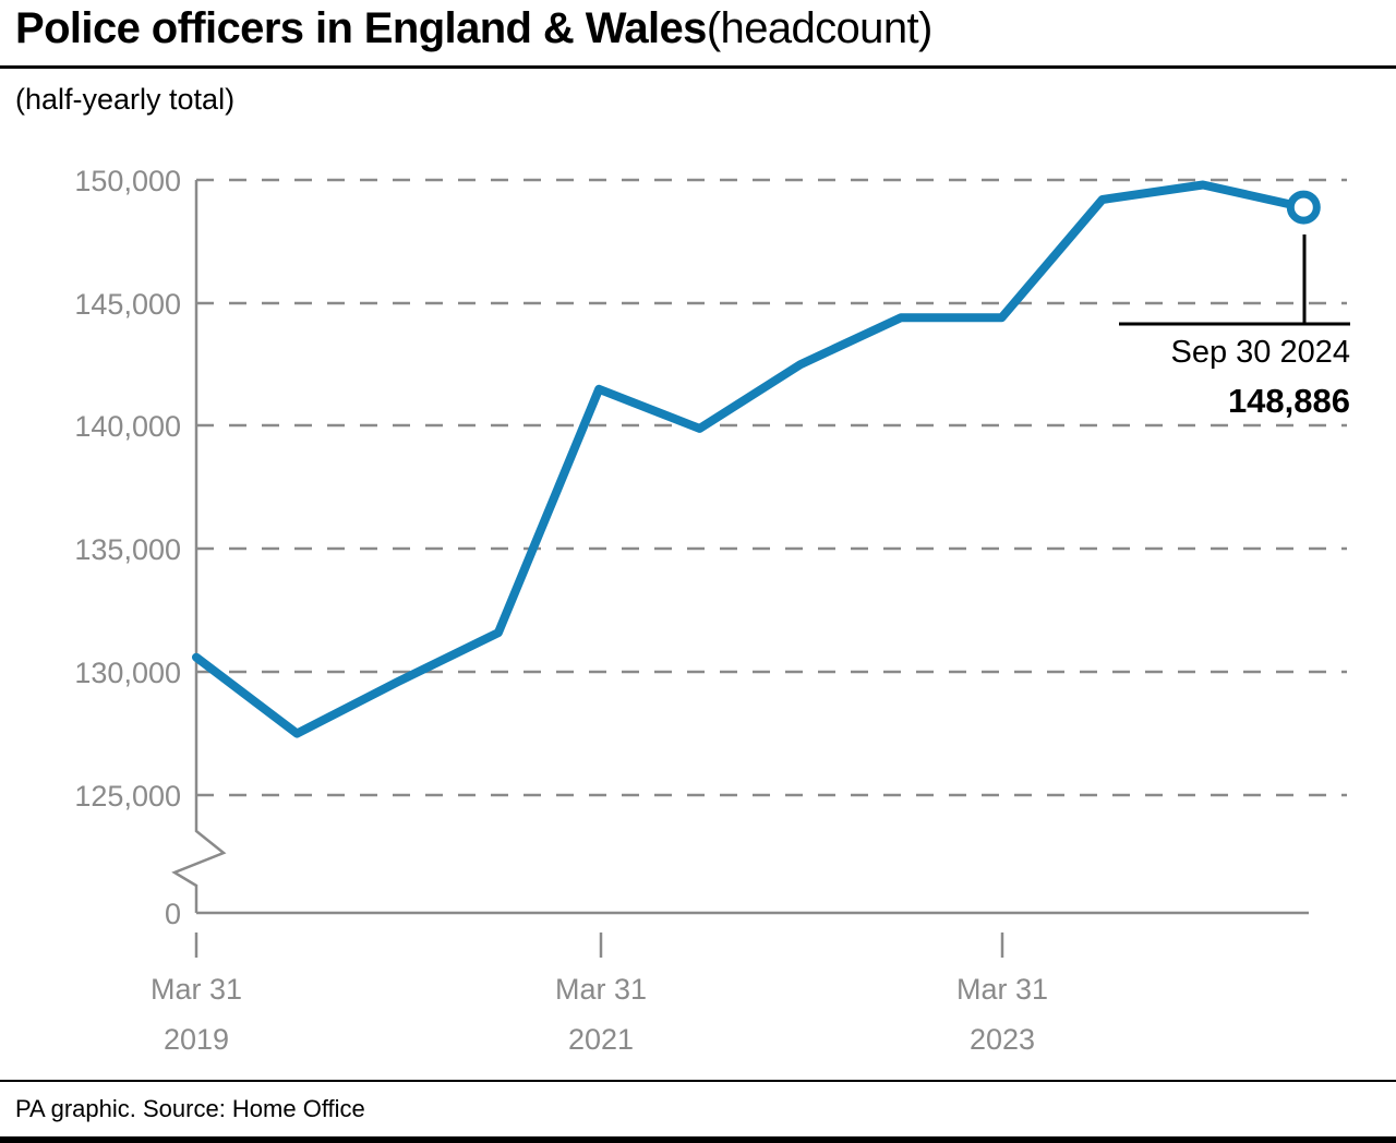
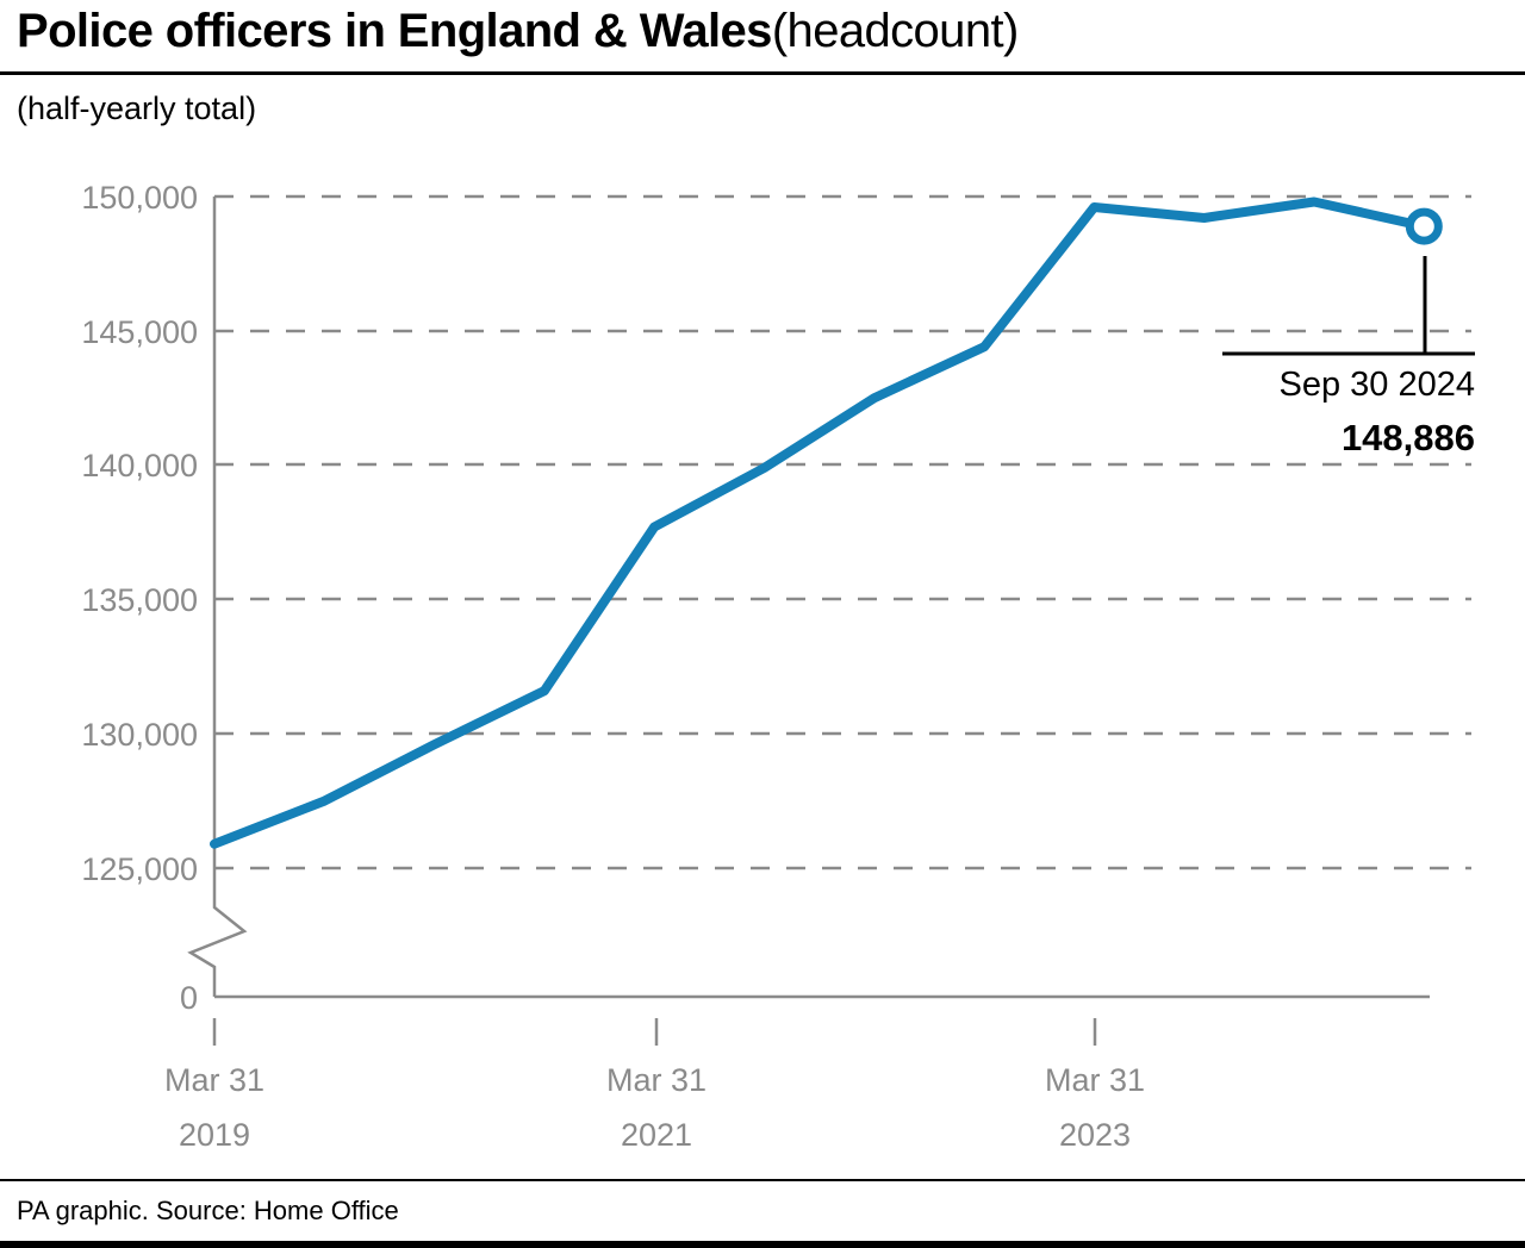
Mar 31 2019: 130600 -> 125900
Mar 31 2021: 141500 -> 137700
Mar 31 2023: 144400 -> 149600
